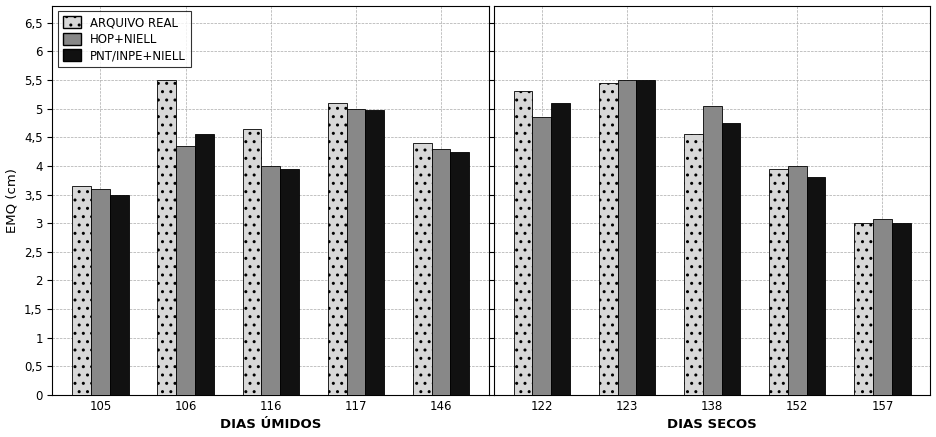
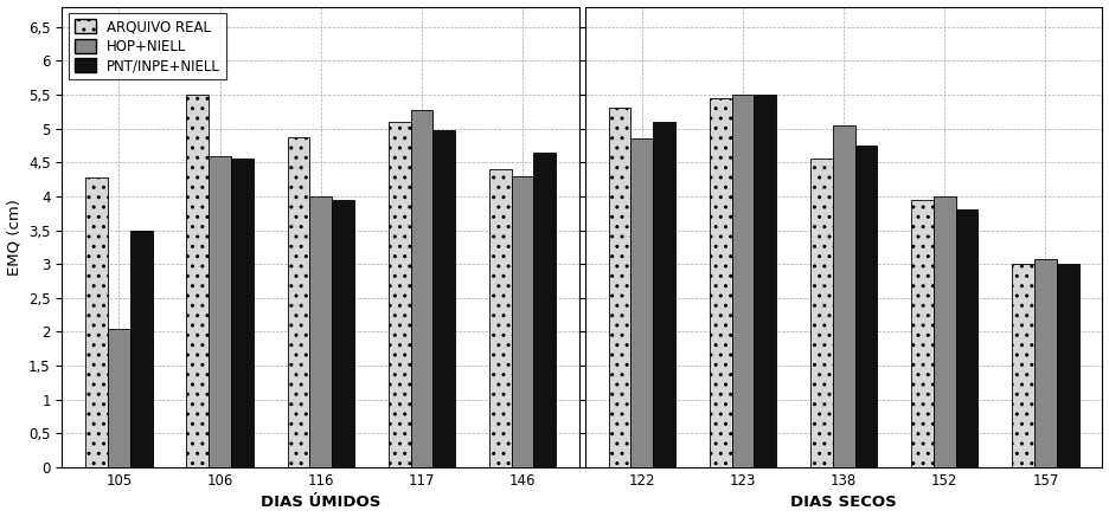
ARQUIVO REAL/105: 3,65 -> 4,28
HOP+NIELL/105: 3,60 -> 2,04
HOP+NIELL/106: 4,35 -> 4,60
ARQUIVO REAL/116: 4,65 -> 4,88
HOP+NIELL/117: 5,00 -> 5,28
PNT/INPE+NIELL/146: 4,25 -> 4,64
